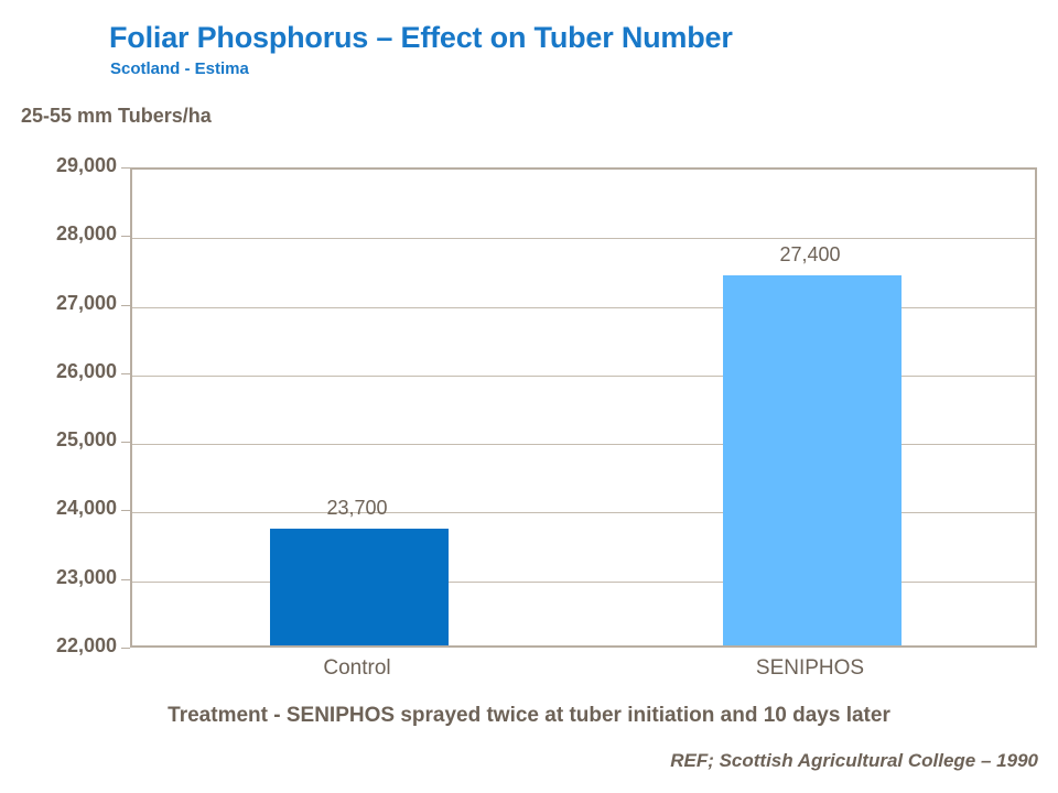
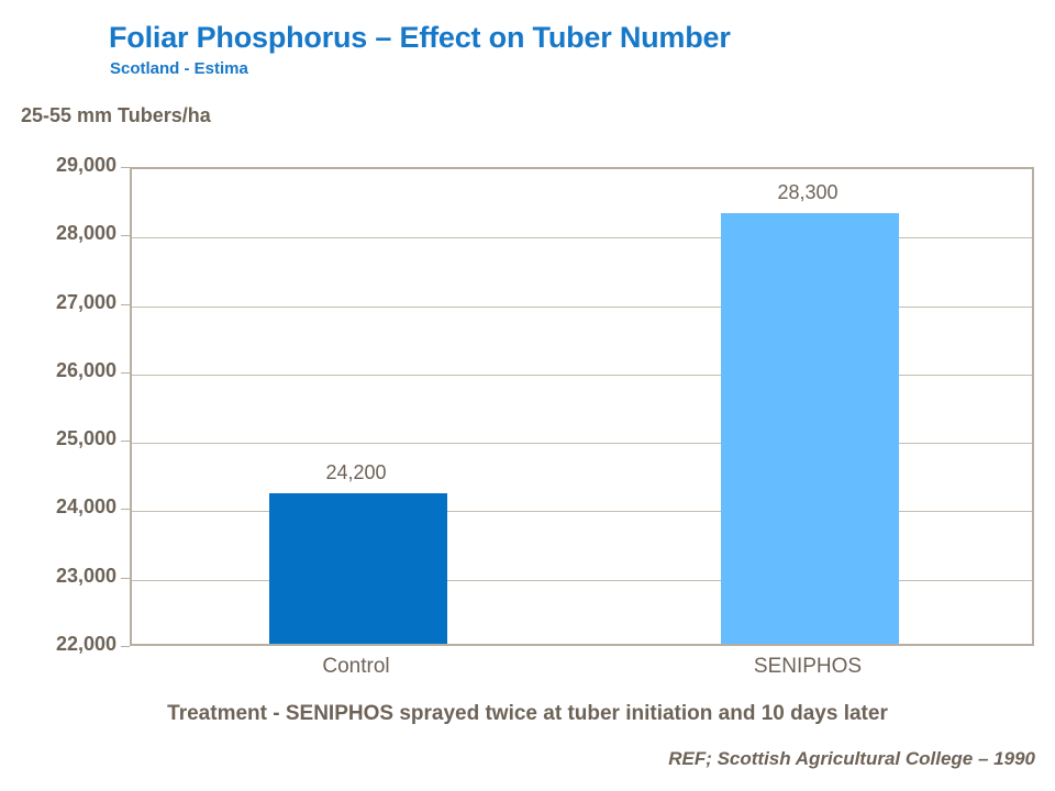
Control: 23,700 -> 24,200
SENIPHOS: 27,400 -> 28,300
